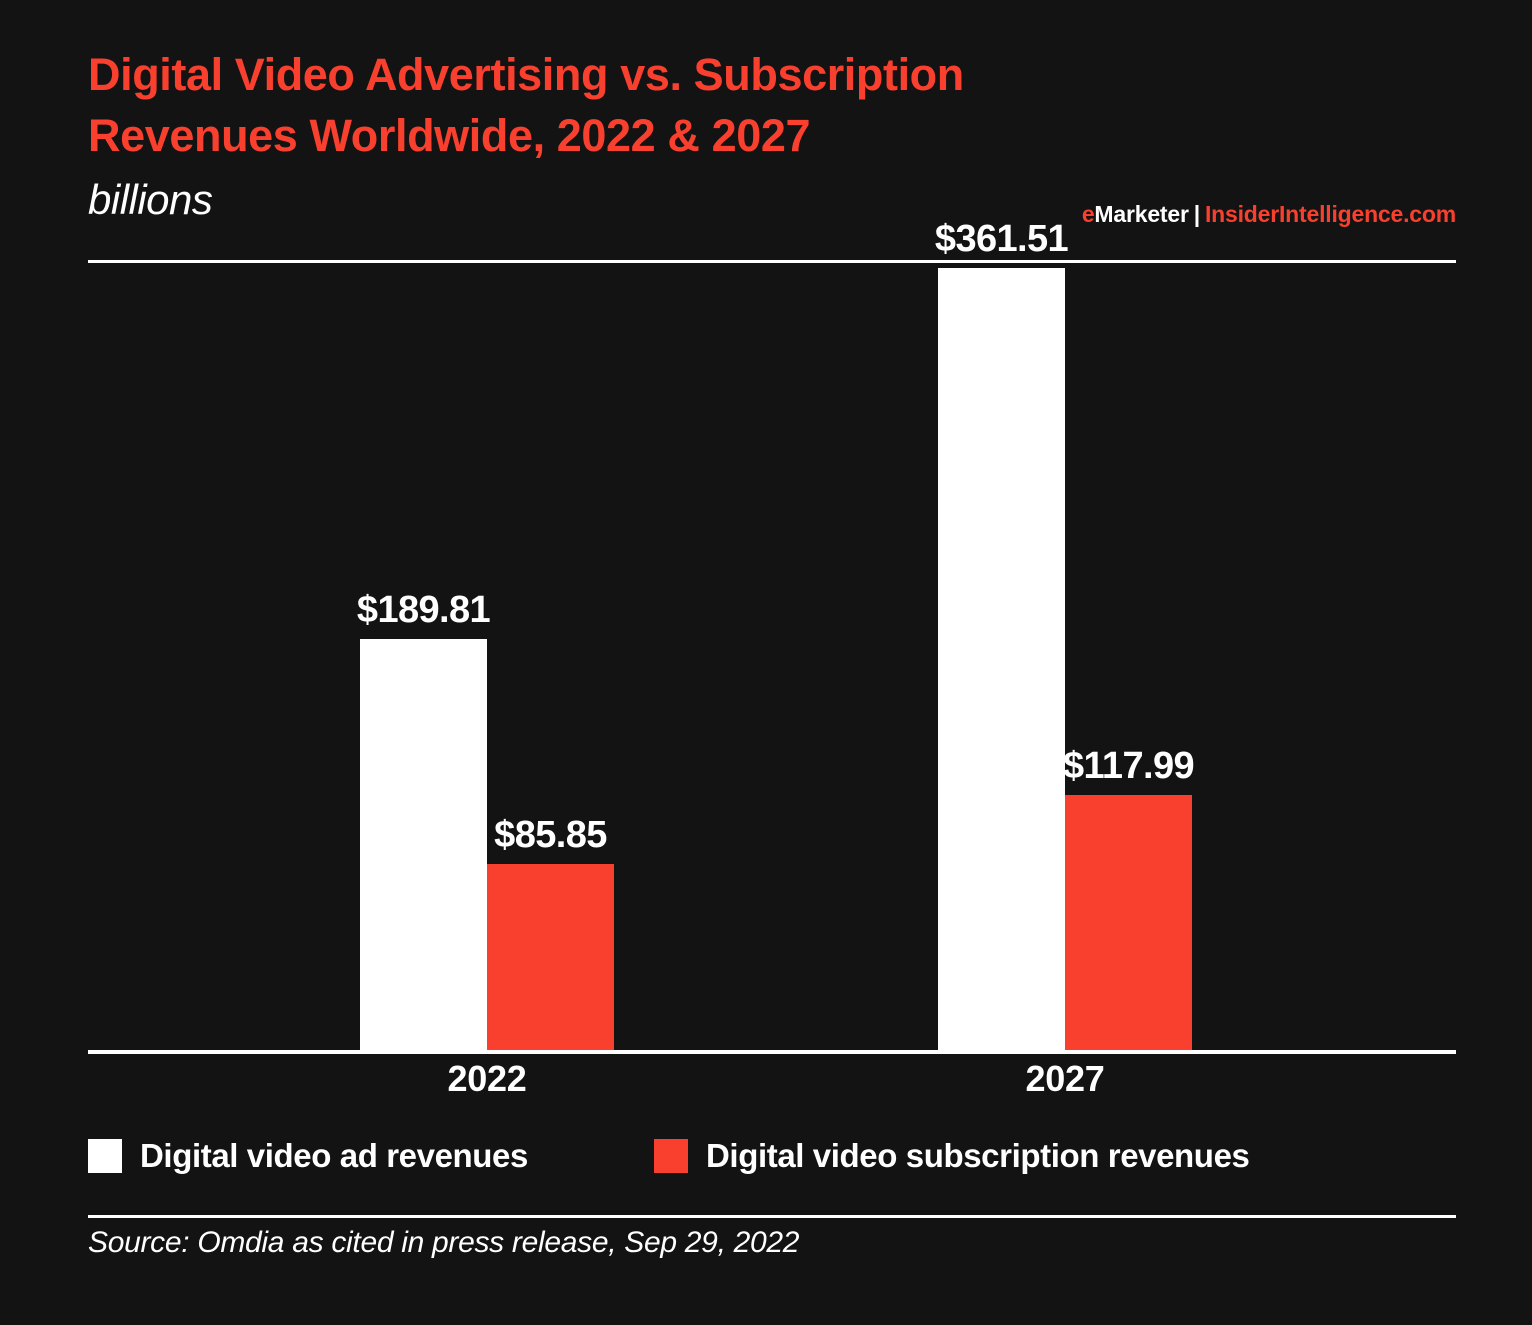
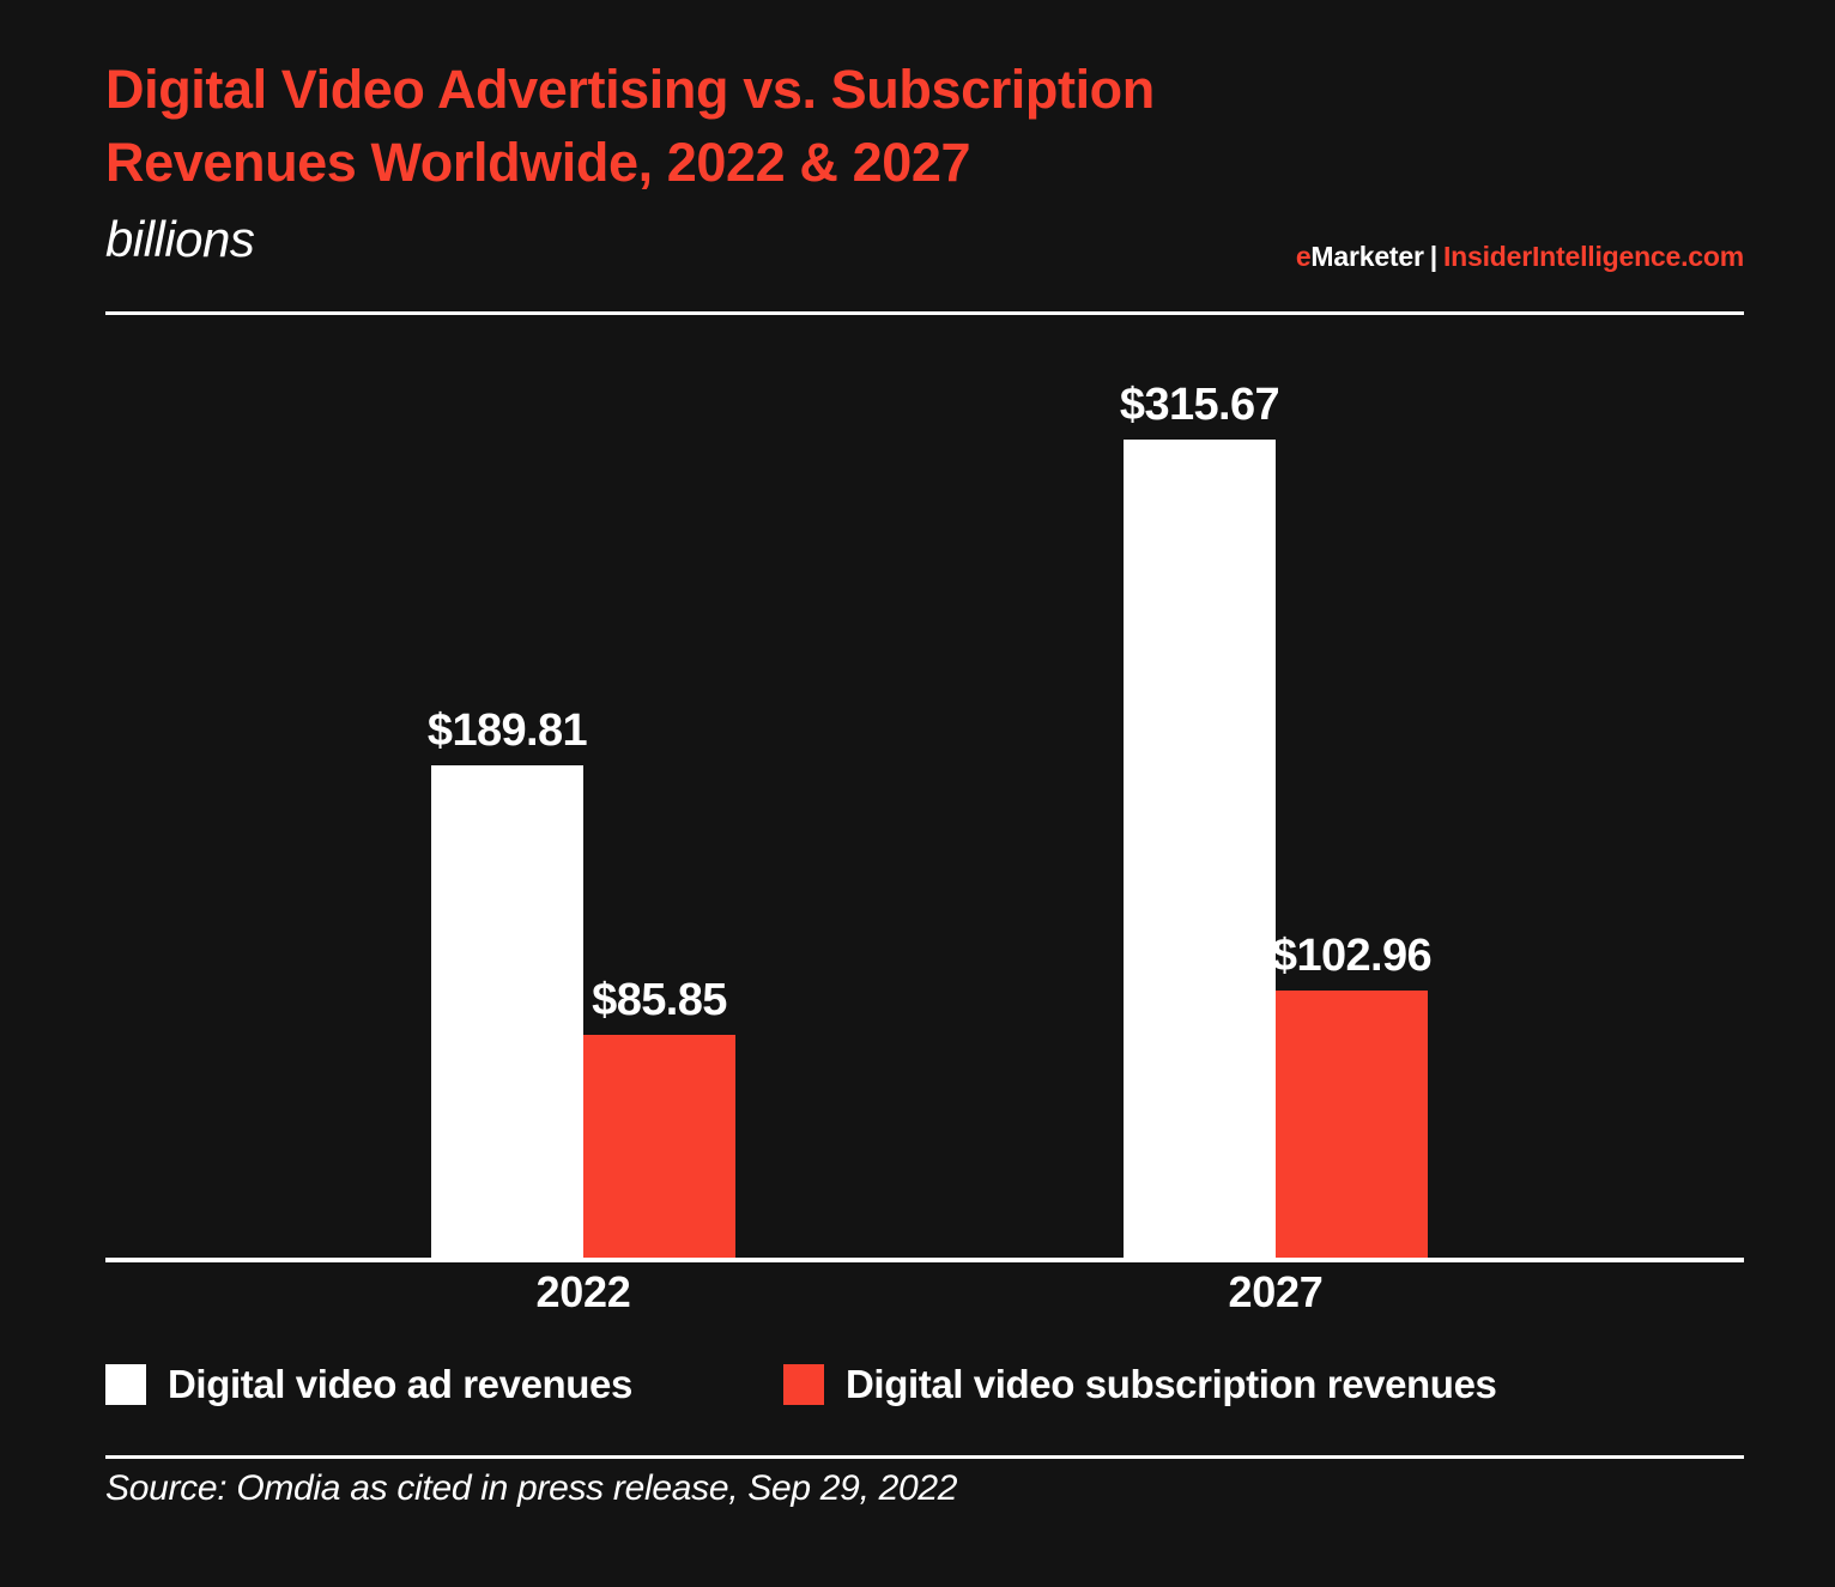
Digital video ad revenues/2027: $361.51 -> $315.67
Digital video subscription revenues/2027: $117.99 -> $102.96
